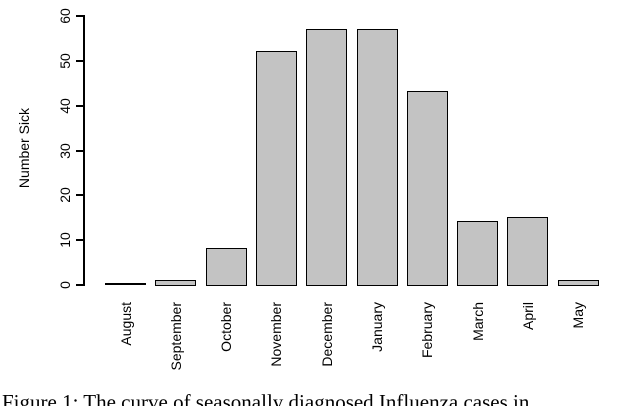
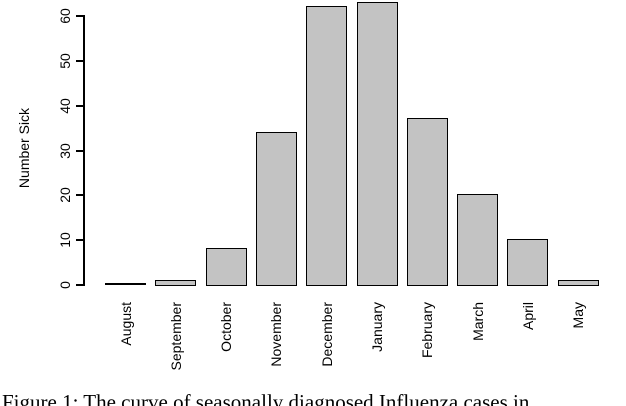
November: 52 -> 34
December: 57 -> 62
January: 57 -> 63
February: 43 -> 37
March: 14 -> 20
April: 15 -> 10
